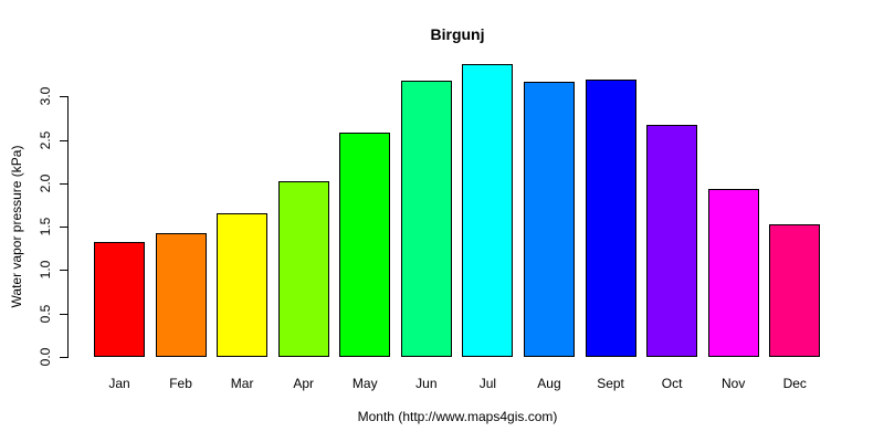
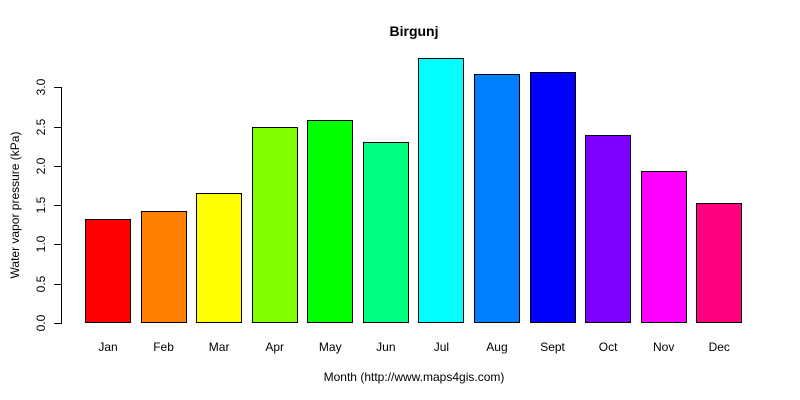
Apr: 2.0 -> 2.5
Jun: 3.2 -> 2.3
Oct: 2.7 -> 2.4
